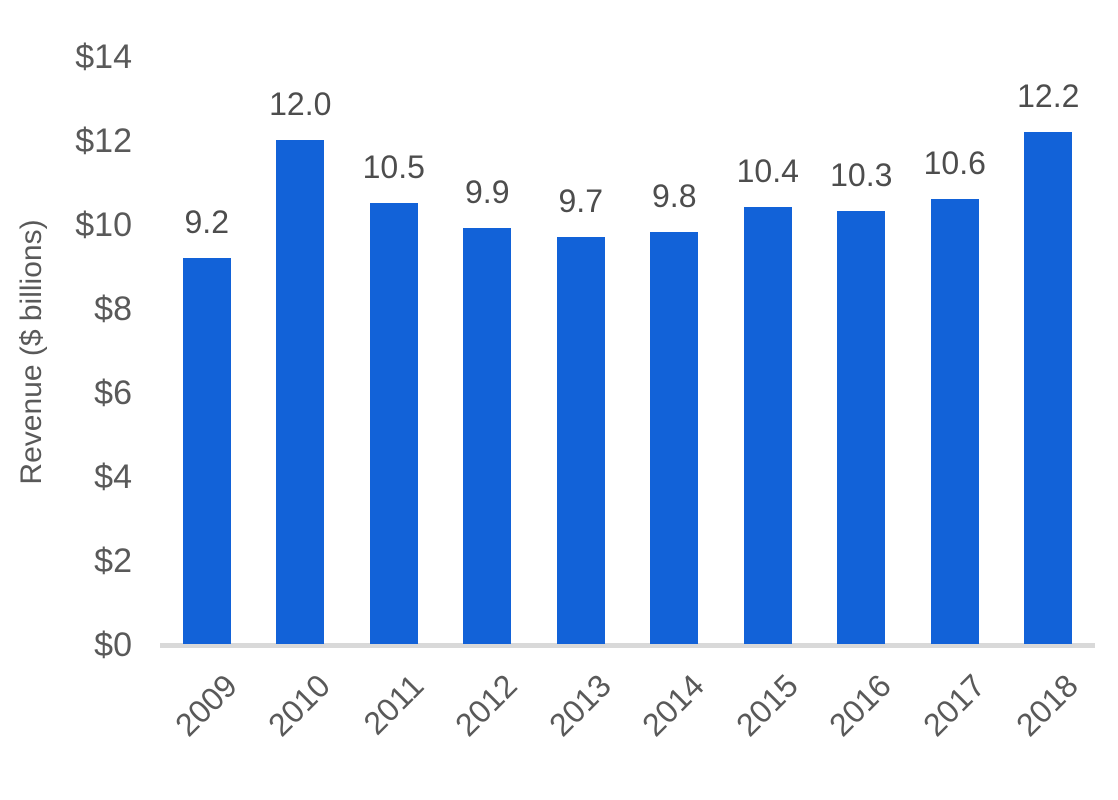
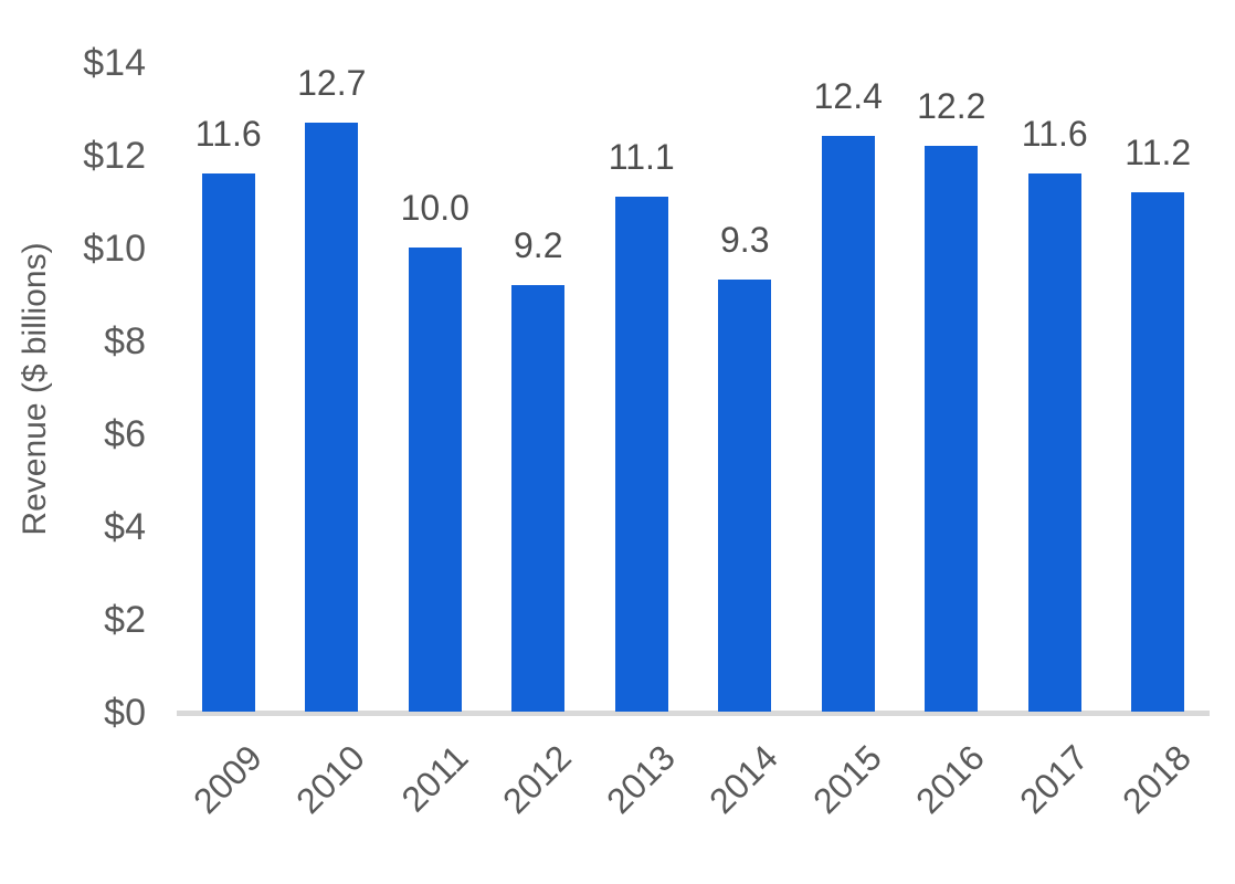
2009: 9.2 -> 11.6
2010: 12.0 -> 12.7
2011: 10.5 -> 10.0
2012: 9.9 -> 9.2
2013: 9.7 -> 11.1
2014: 9.8 -> 9.3
2015: 10.4 -> 12.4
2016: 10.3 -> 12.2
2017: 10.6 -> 11.6
2018: 12.2 -> 11.2
